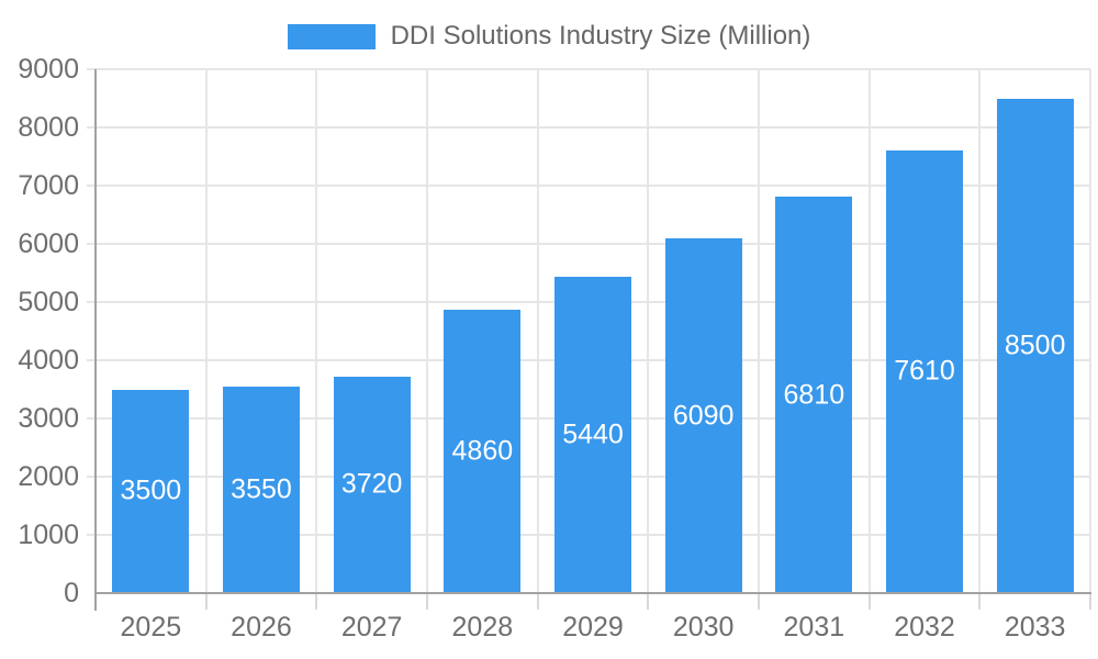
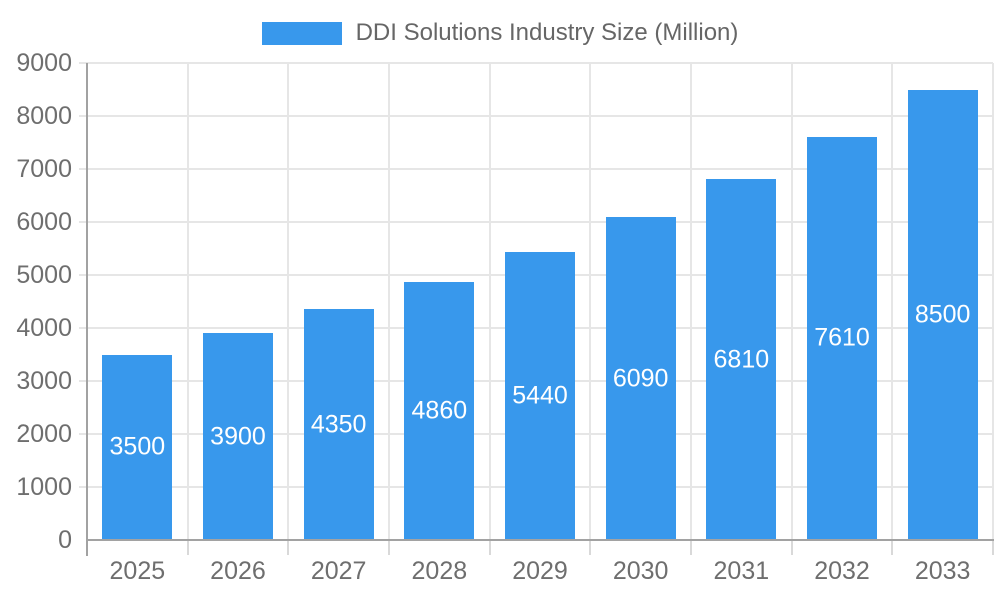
2026: 3550 -> 3900
2027: 3720 -> 4350
